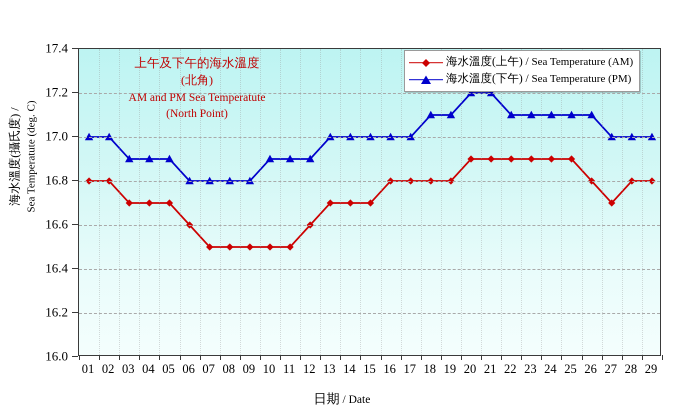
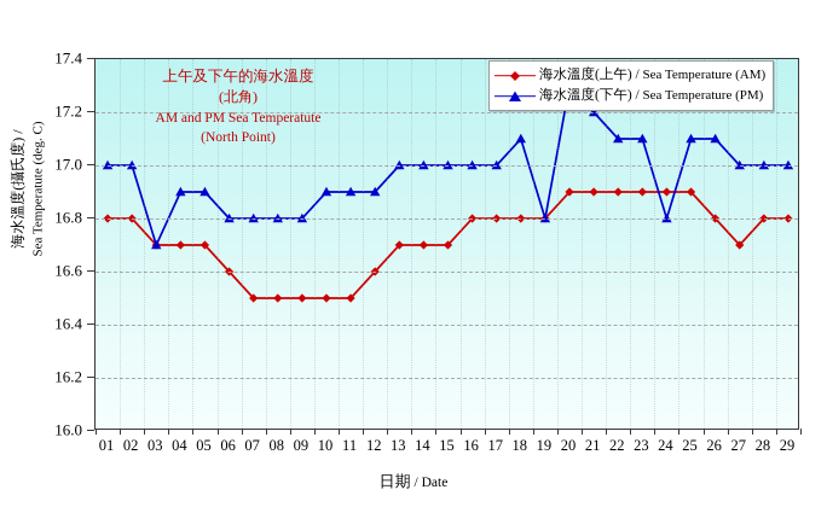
海水溫度(下午) / Sea Temperature (PM)/03: 16.9 -> 16.7
海水溫度(下午) / Sea Temperature (PM)/19: 17.1 -> 16.8
海水溫度(下午) / Sea Temperature (PM)/20: 17.2 -> 17.3
海水溫度(下午) / Sea Temperature (PM)/24: 17.1 -> 16.8
